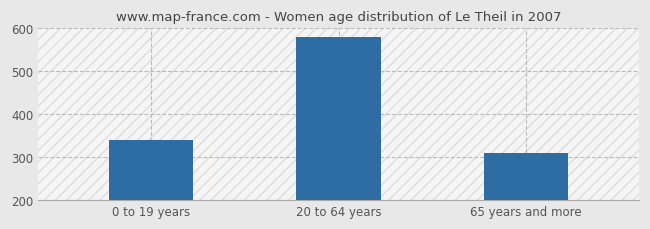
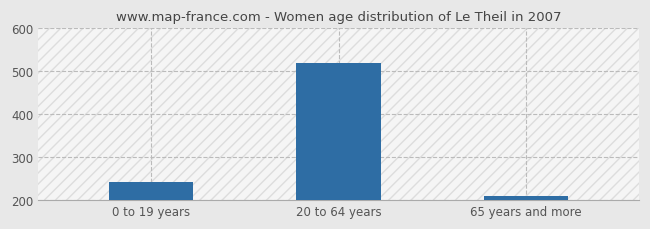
0 to 19 years: 340 -> 242
20 to 64 years: 580 -> 519
65 years and more: 310 -> 210
